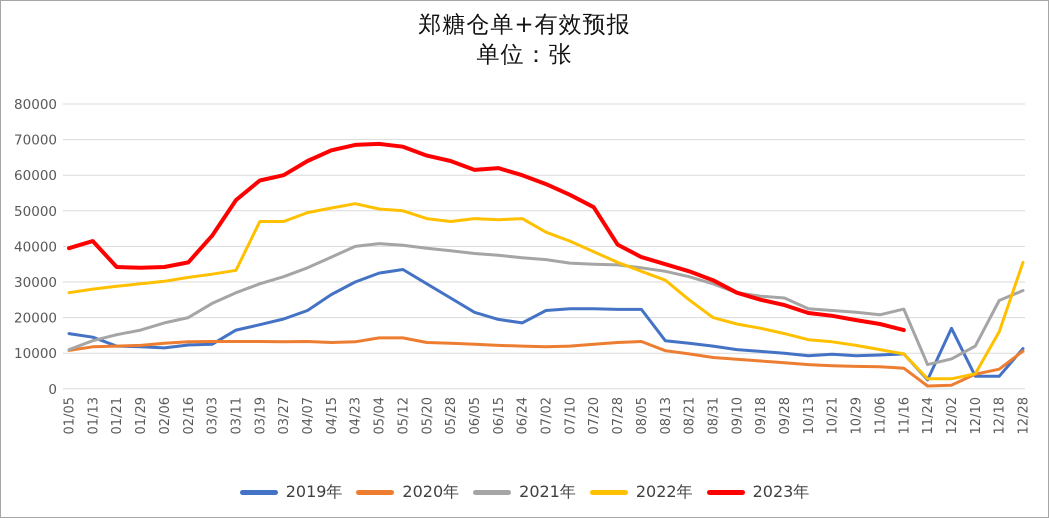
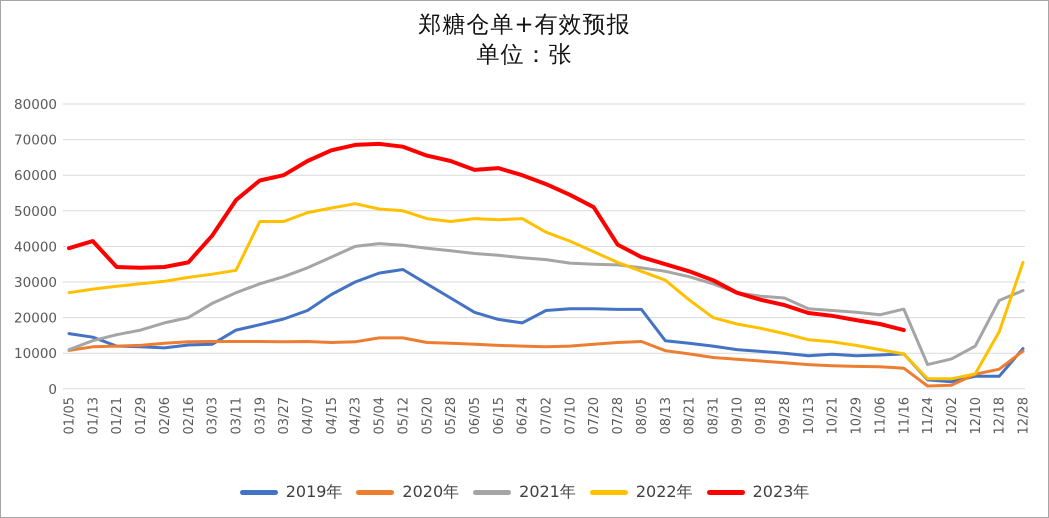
2019年/12/02: 17000 -> 2000
